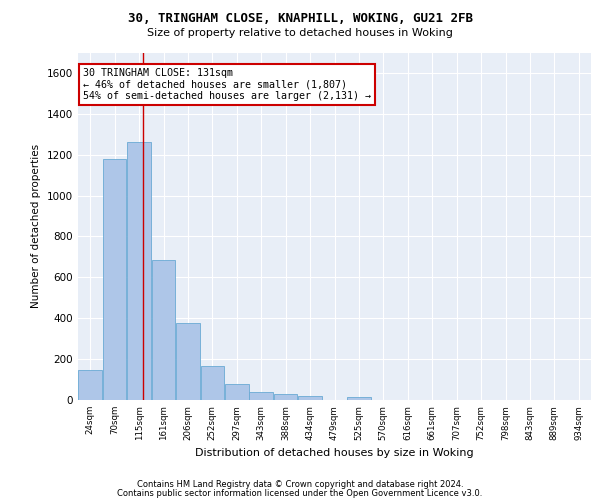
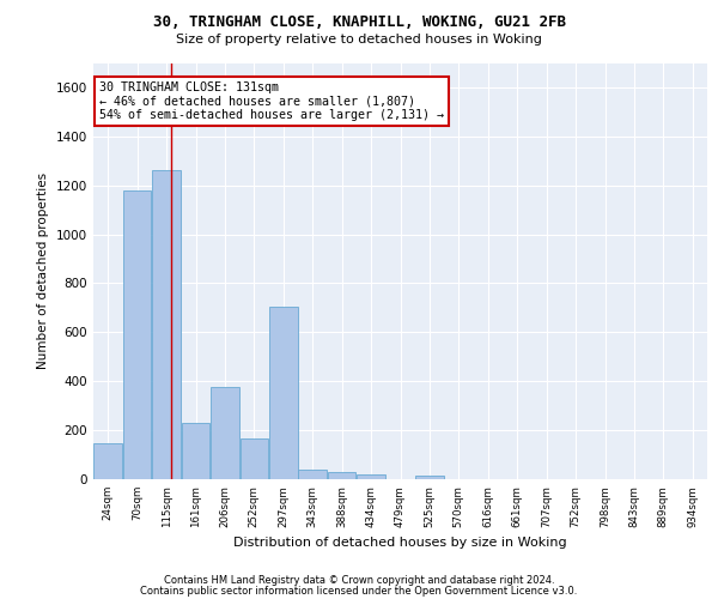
161sqm: 686 -> 230
297sqm: 80 -> 705
